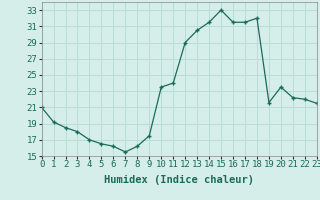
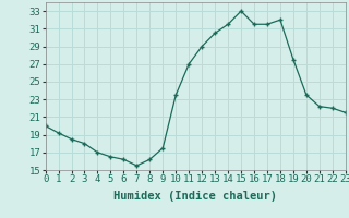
0: 21.0 -> 20.0
11: 24.0 -> 27.0
19: 21.6 -> 27.5
